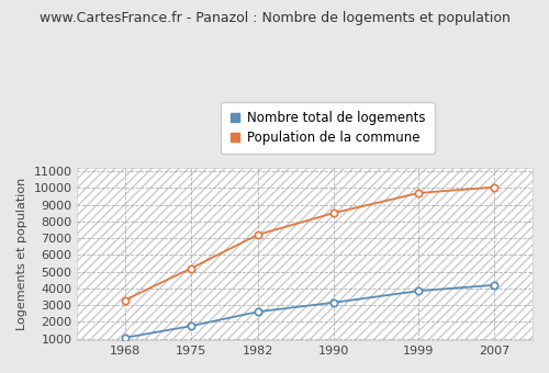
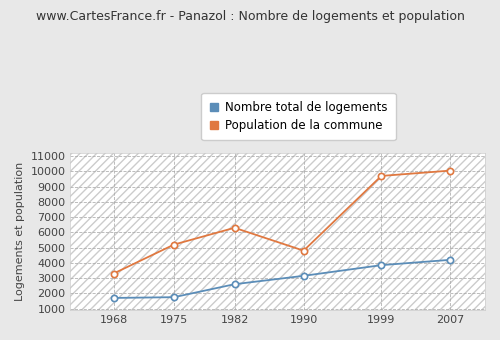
Nombre total de logements/1968: 1000 -> 1700
Population de la commune/1982: 7200 -> 6300
Population de la commune/1990: 8500 -> 4800
